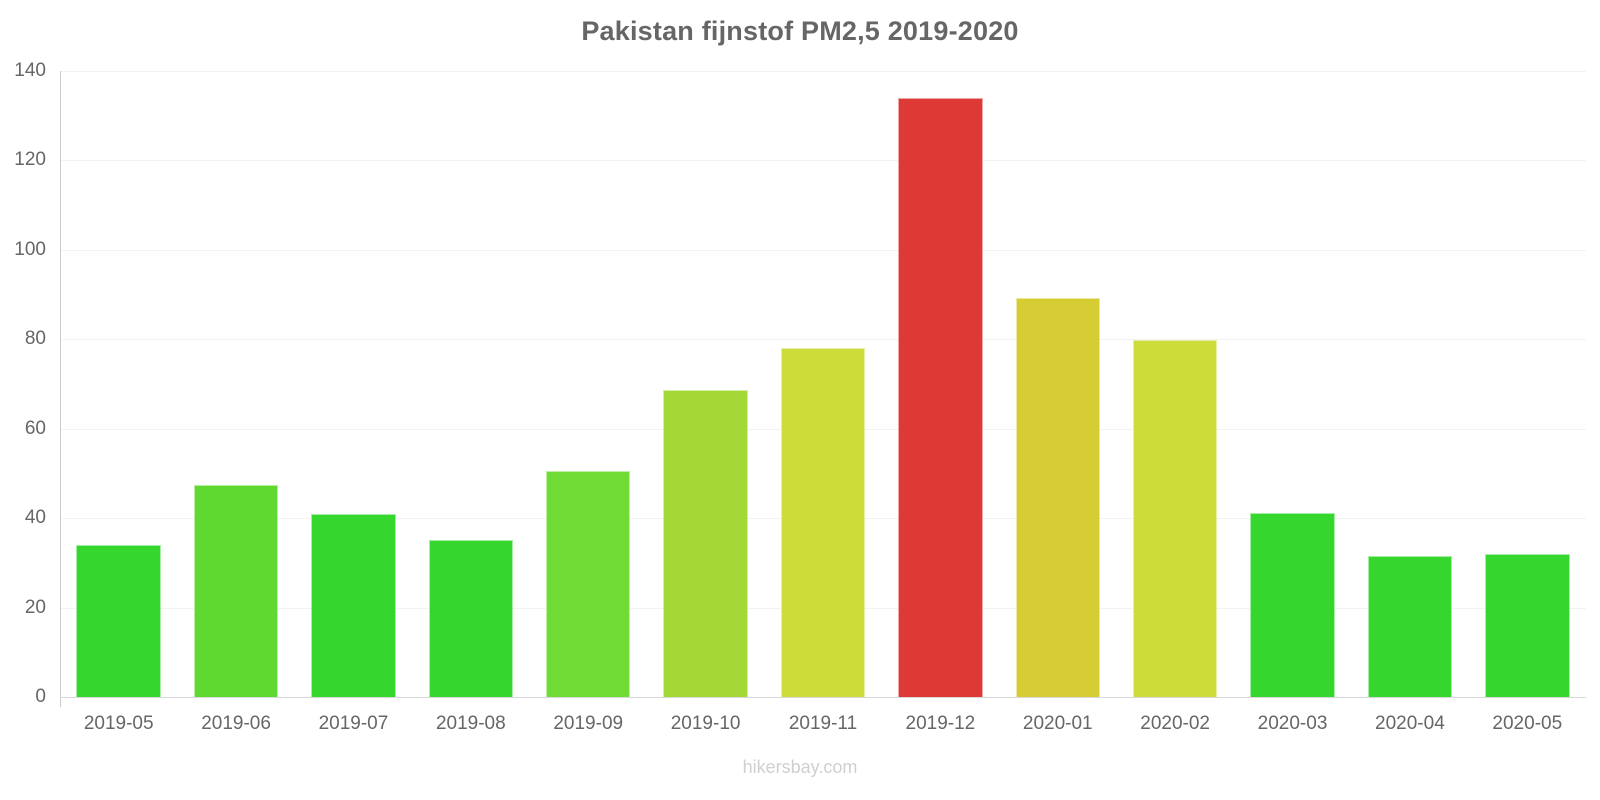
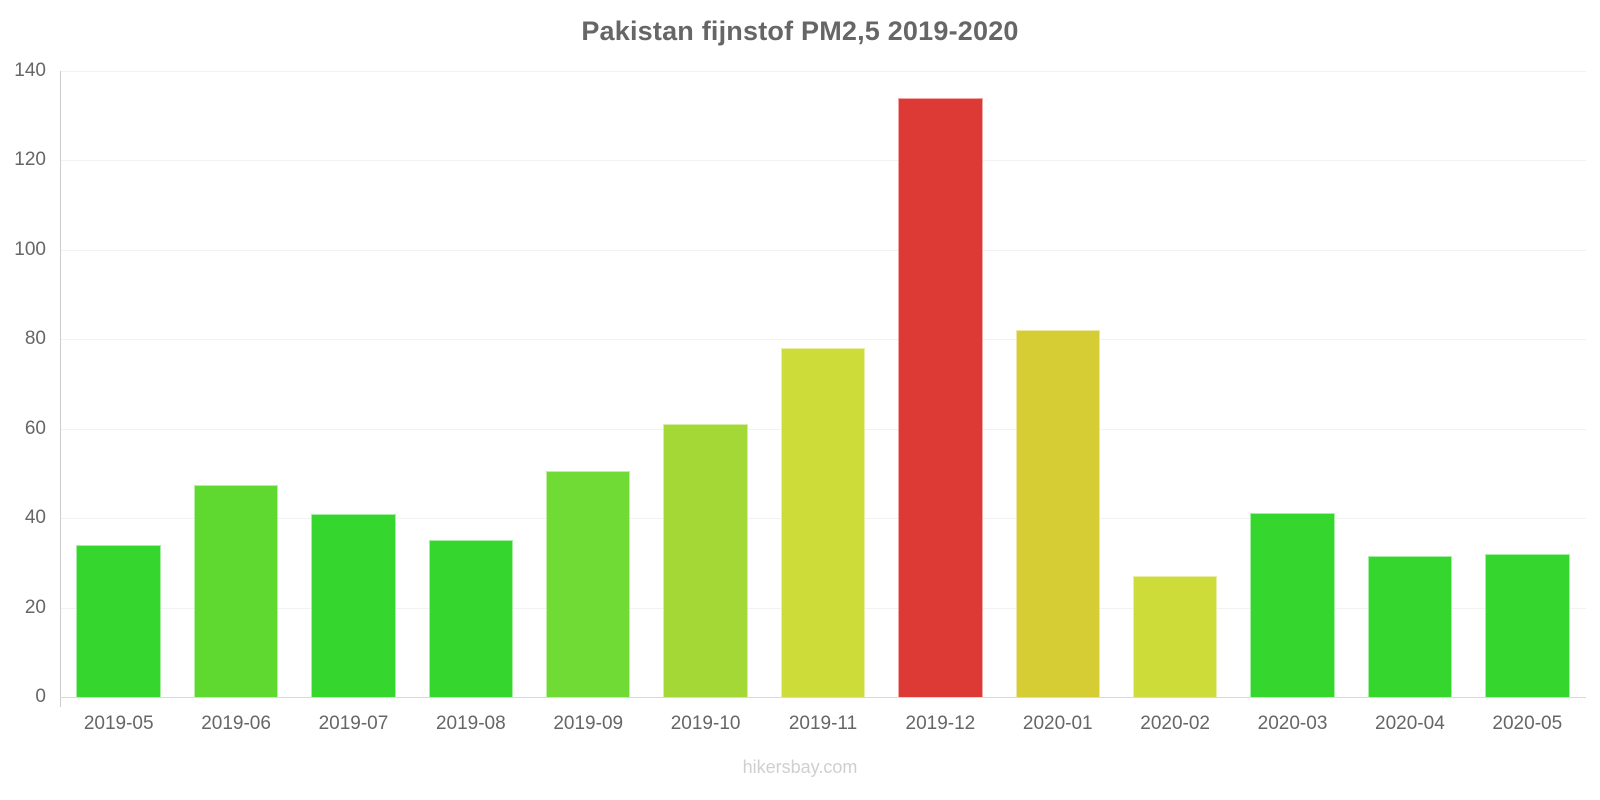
2019-10: 69 -> 61
2020-01: 89 -> 82
2020-02: 80 -> 27
